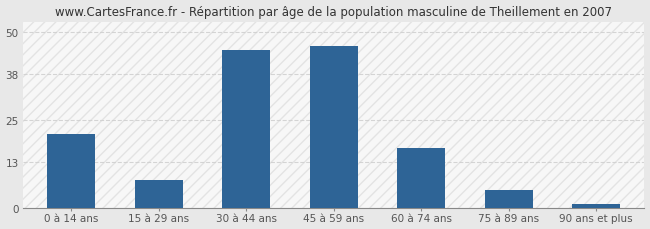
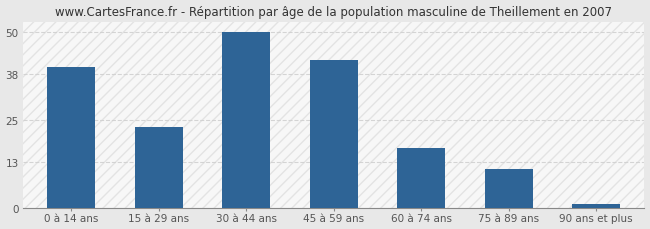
0 à 14 ans: 21 -> 40
15 à 29 ans: 8 -> 23
30 à 44 ans: 45 -> 50
45 à 59 ans: 46 -> 42
75 à 89 ans: 5 -> 11
